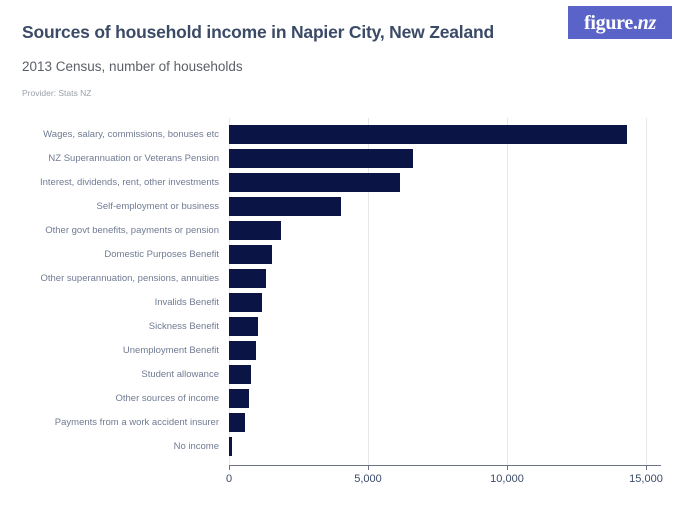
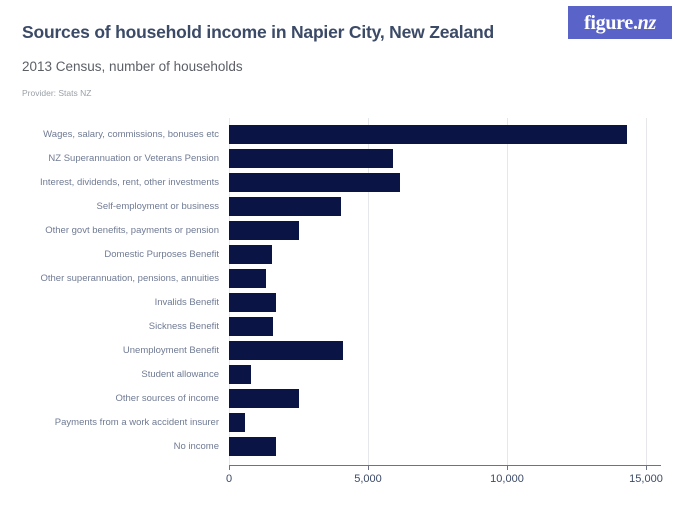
NZ Superannuation or Veterans Pension: 6600 -> 5900
Other govt benefits, payments or pension: 1900 -> 2500
Invalids Benefit: 1200 -> 1700
Sickness Benefit: 1000 -> 1600
Unemployment Benefit: 1000 -> 4100
Other sources of income: 700 -> 2500
No income: 100 -> 1700
